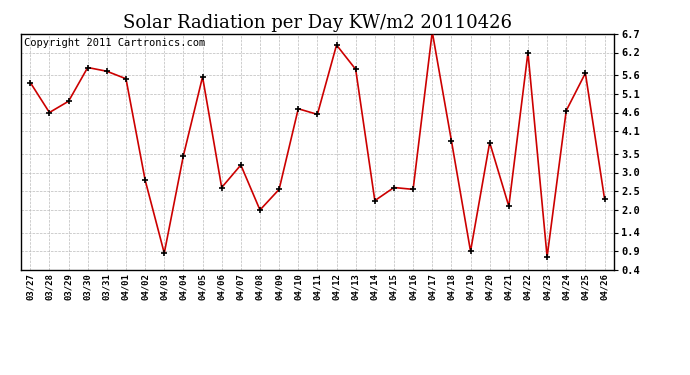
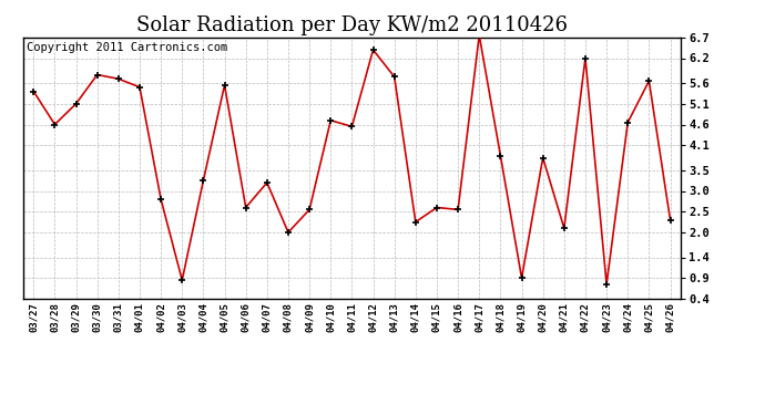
03/29: 4.90 -> 5.10
04/04: 3.45 -> 3.25
